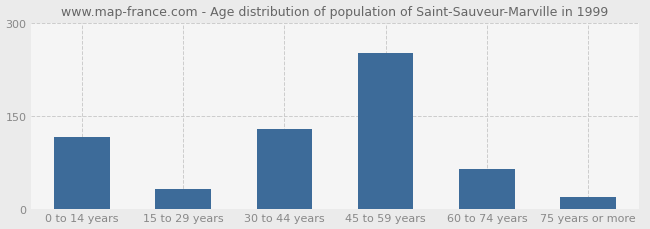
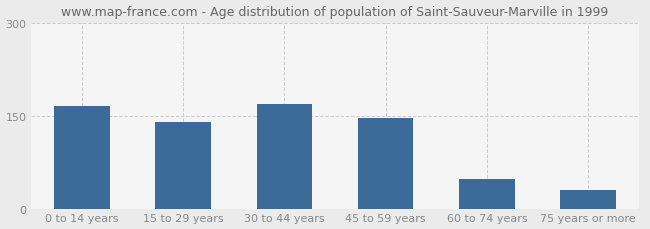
0 to 14 years: 116 -> 166
15 to 29 years: 32 -> 140
30 to 44 years: 128 -> 169
45 to 59 years: 252 -> 146
60 to 74 years: 64 -> 47
75 years or more: 18 -> 30
